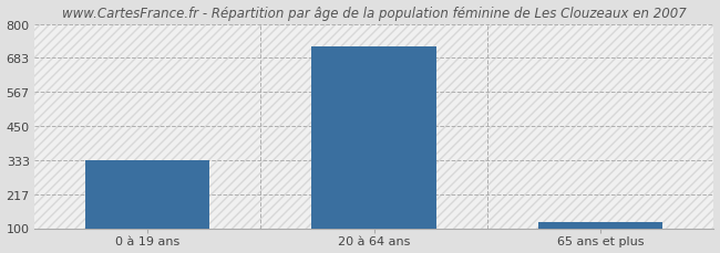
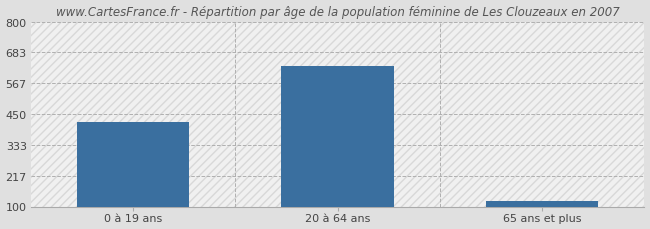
0 à 19 ans: 333 -> 420
20 à 64 ans: 723 -> 630
